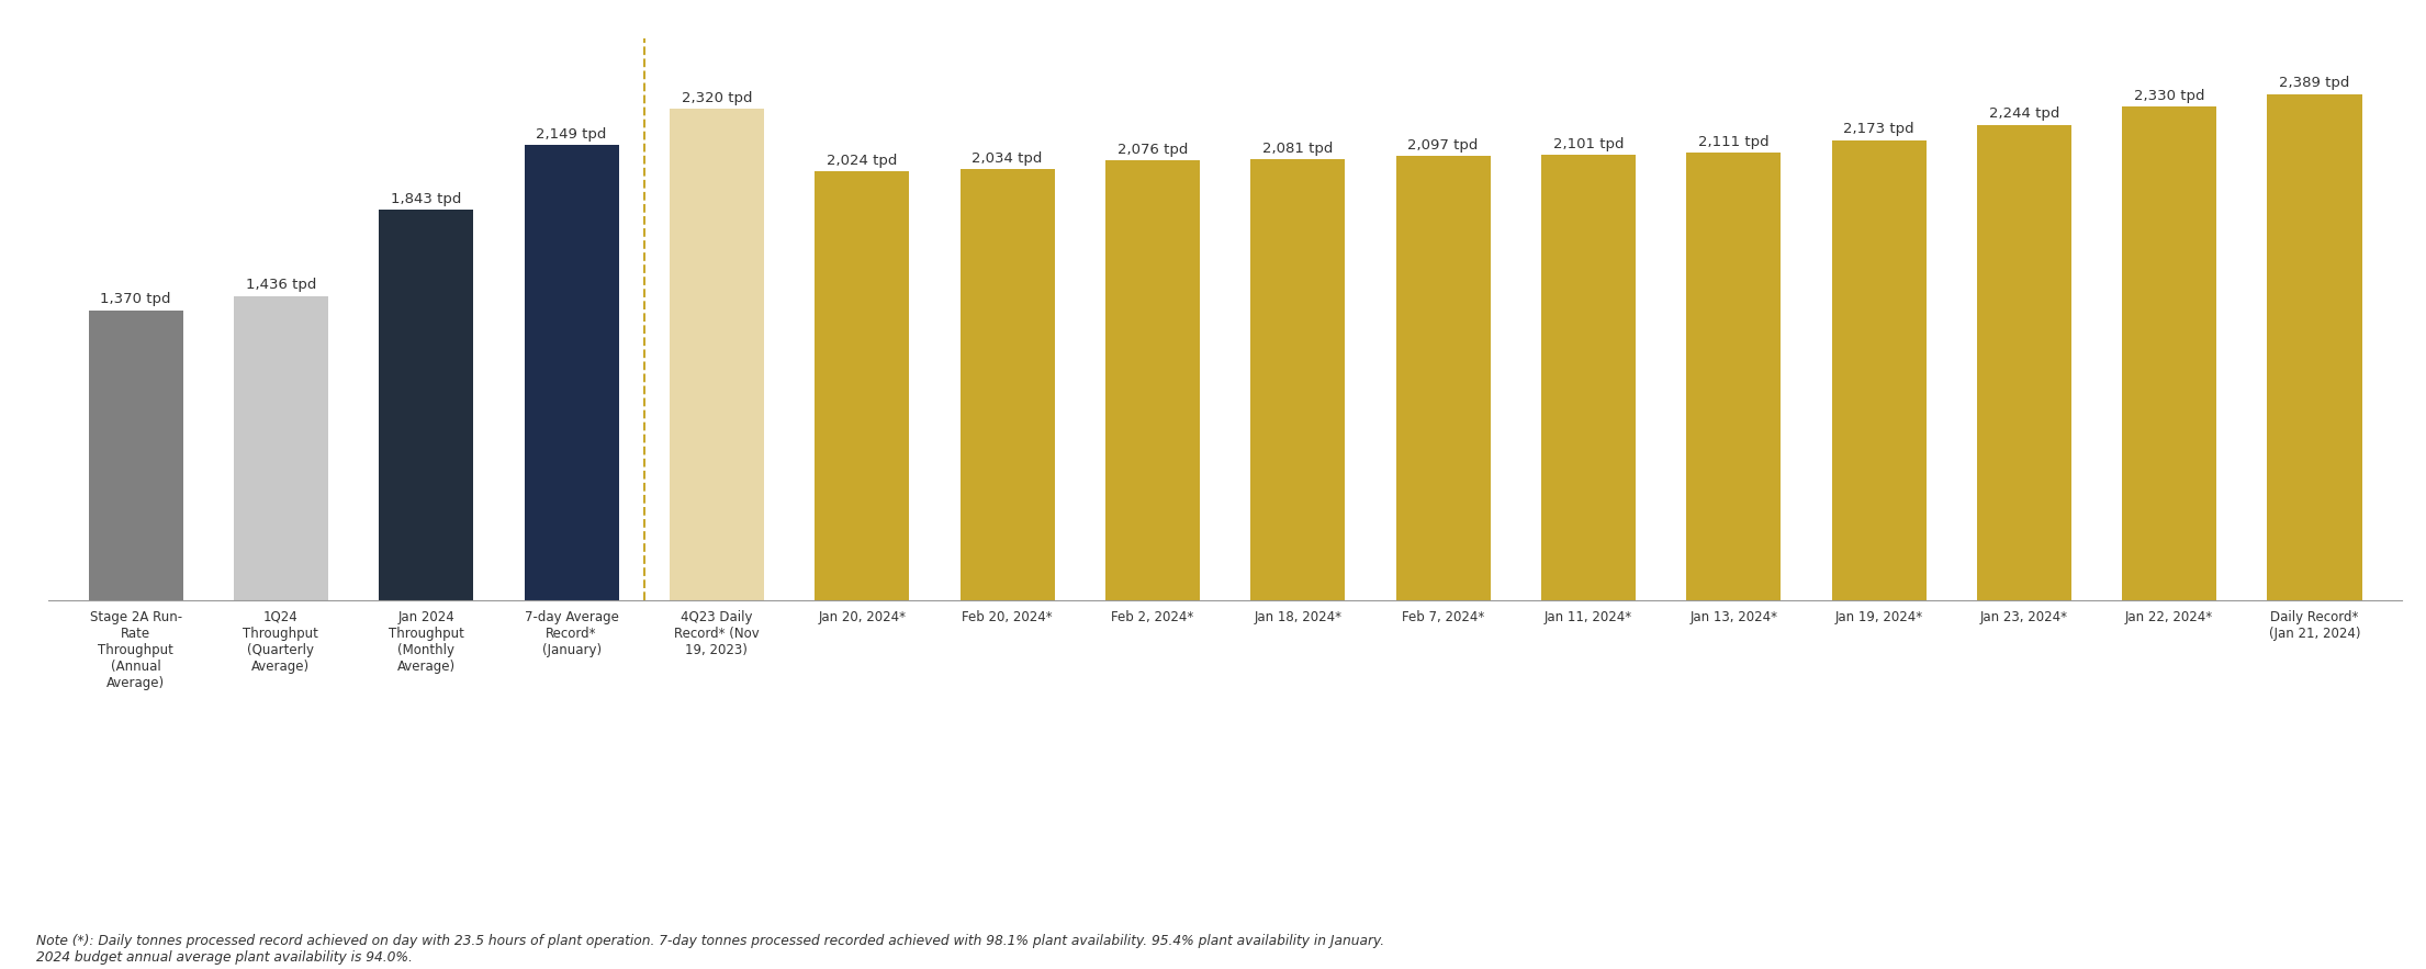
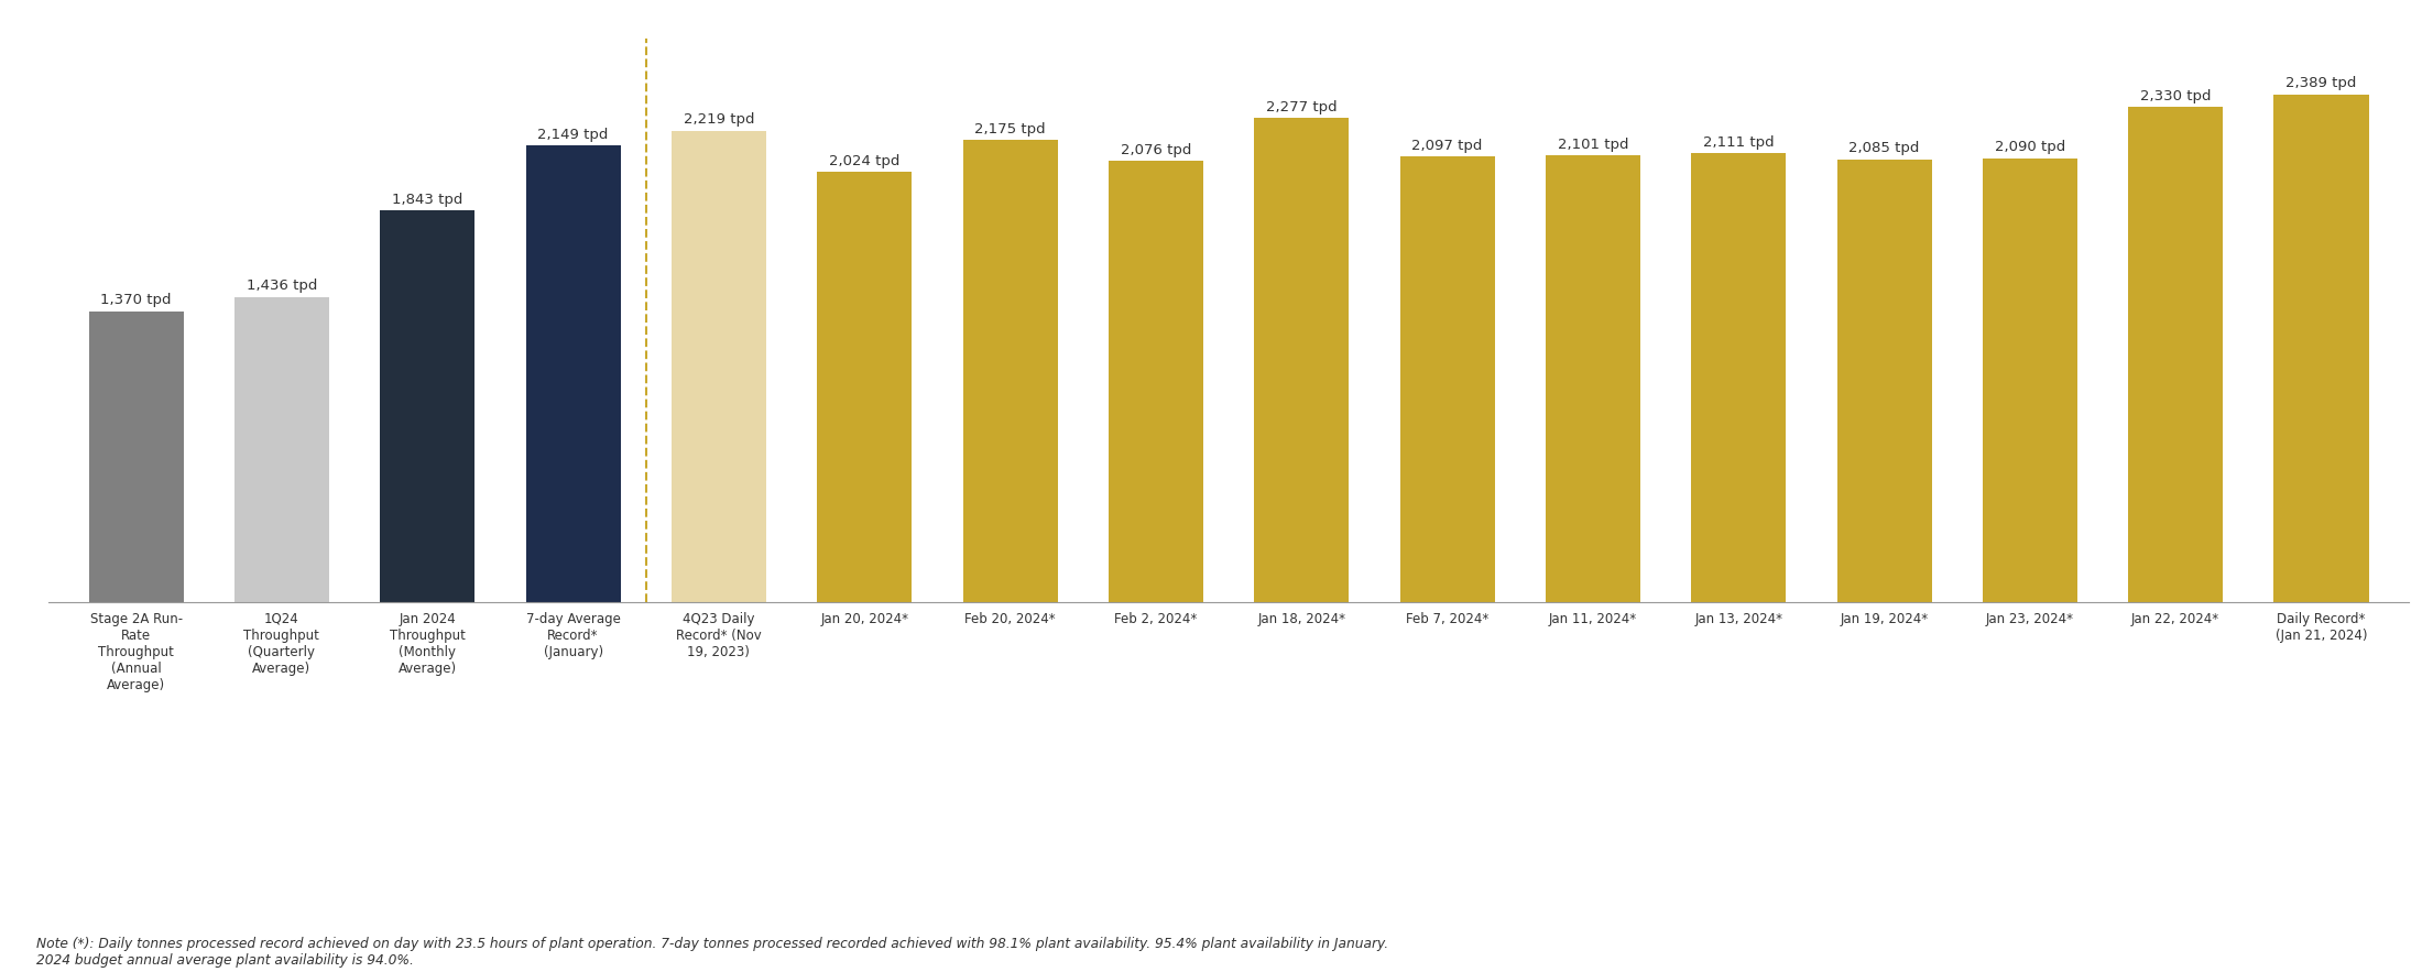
4Q23 Daily Record* (Nov 19, 2023): 2,320 -> 2,219
Feb 20, 2024*: 2,034 -> 2,175
Jan 18, 2024*: 2,081 -> 2,277
Jan 19, 2024*: 2,173 -> 2,085
Jan 23, 2024*: 2,244 -> 2,090
